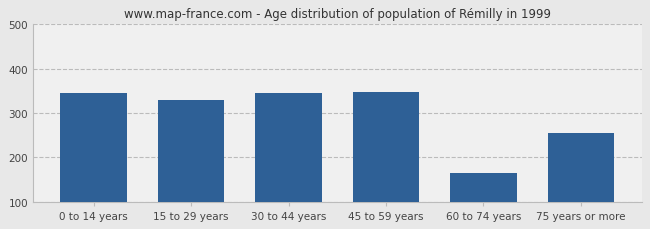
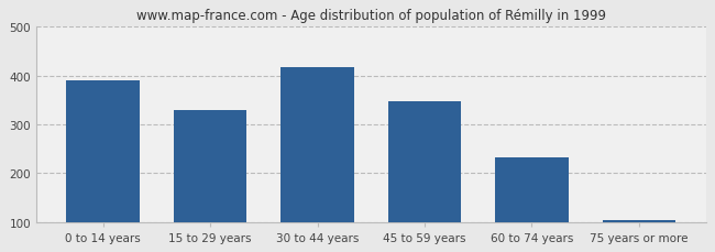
0 to 14 years: 345 -> 390
30 to 44 years: 345 -> 418
60 to 74 years: 165 -> 233
75 years or more: 255 -> 103
